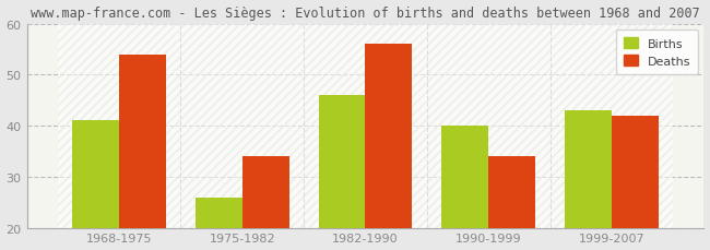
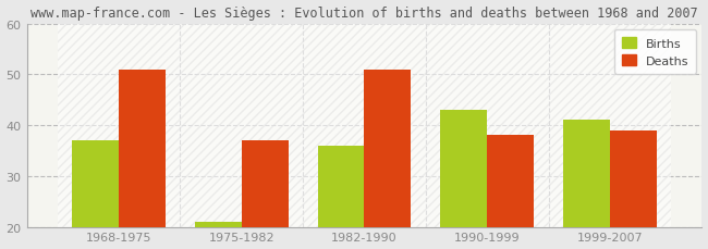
Births/1968-1975: 41 -> 37
Deaths/1968-1975: 54 -> 51
Births/1975-1982: 26 -> 21
Deaths/1975-1982: 34 -> 37
Births/1982-1990: 46 -> 36
Deaths/1982-1990: 56 -> 51
Births/1990-1999: 40 -> 43
Deaths/1990-1999: 34 -> 38
Births/1999-2007: 43 -> 41
Deaths/1999-2007: 42 -> 39
